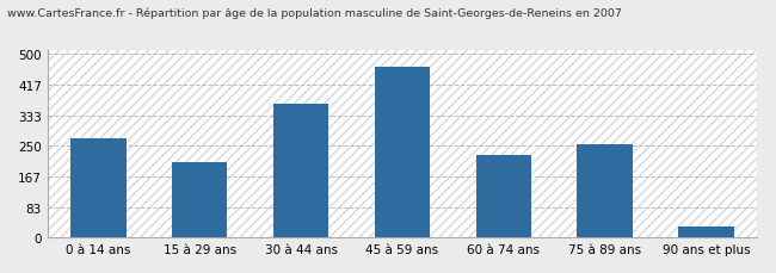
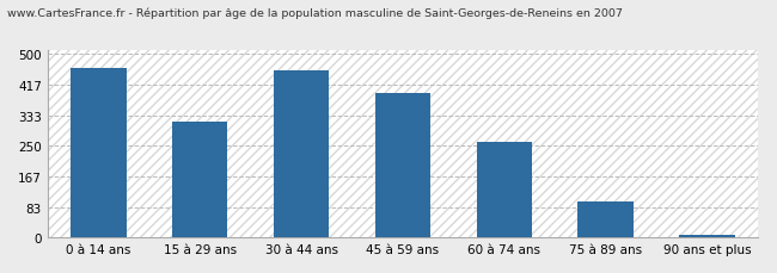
0 à 14 ans: 270 -> 462
15 à 29 ans: 205 -> 316
30 à 44 ans: 365 -> 455
45 à 59 ans: 465 -> 393
60 à 74 ans: 225 -> 259
75 à 89 ans: 255 -> 97
90 ans et plus: 30 -> 8
